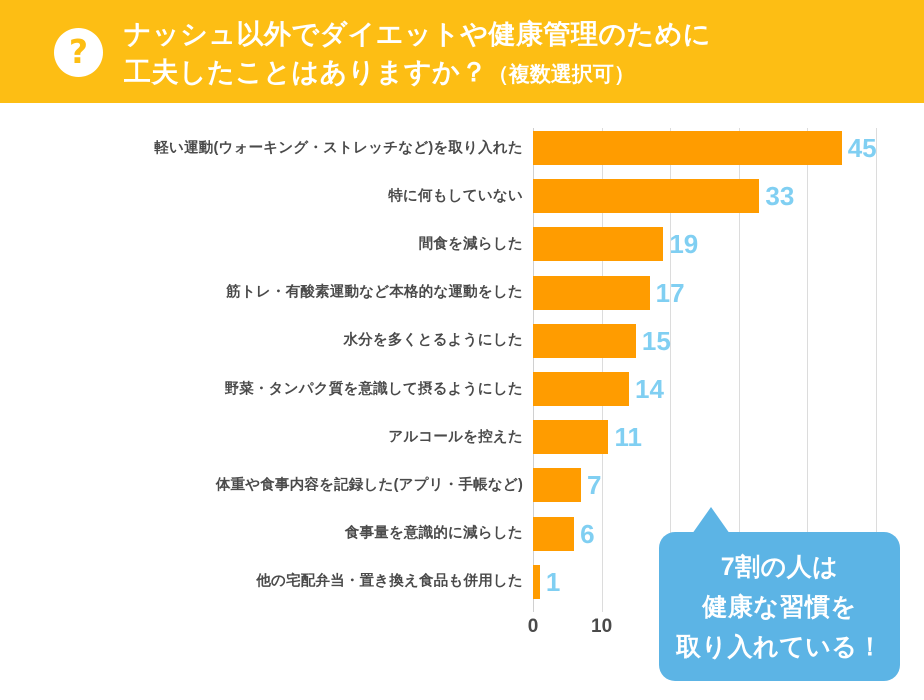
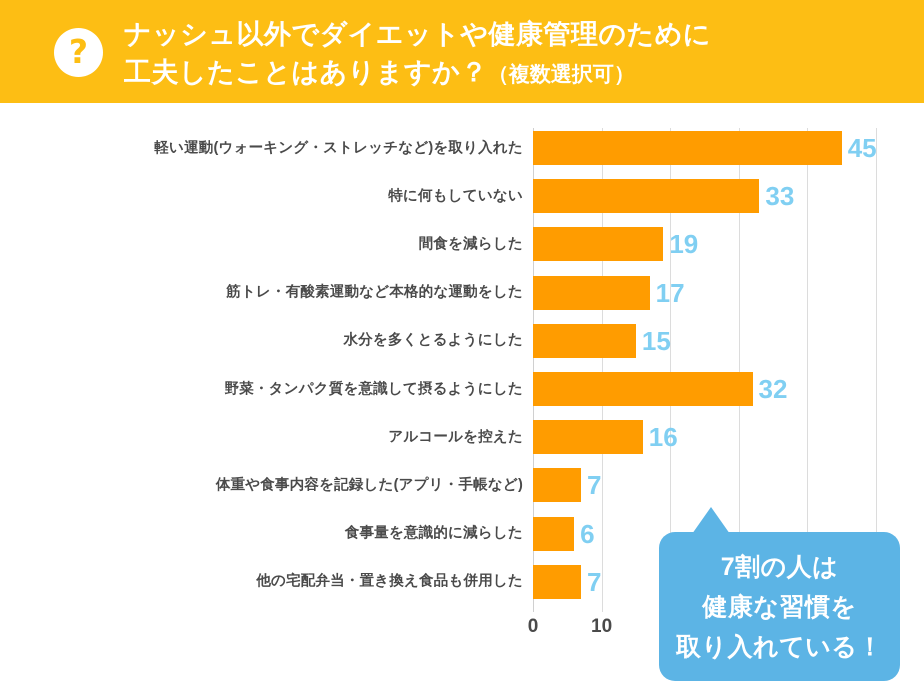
野菜・タンパク質を意識して摂るようにした: 14 -> 32
アルコールを控えた: 11 -> 16
他の宅配弁当・置き換え食品も併用した: 1 -> 7
